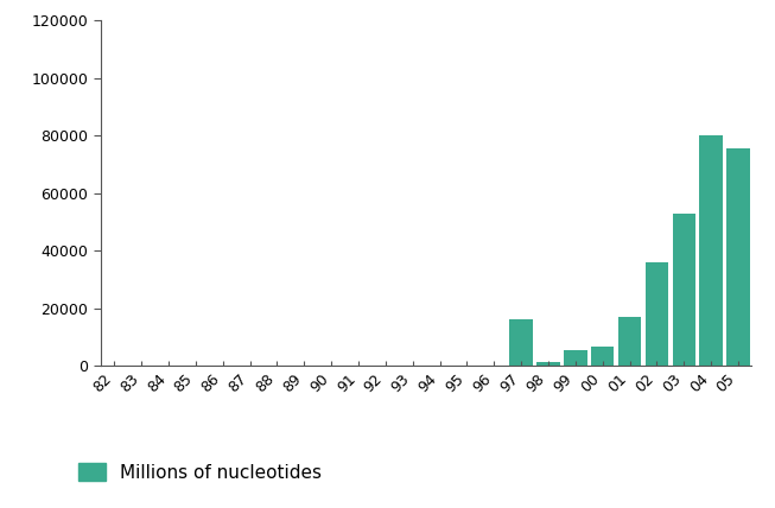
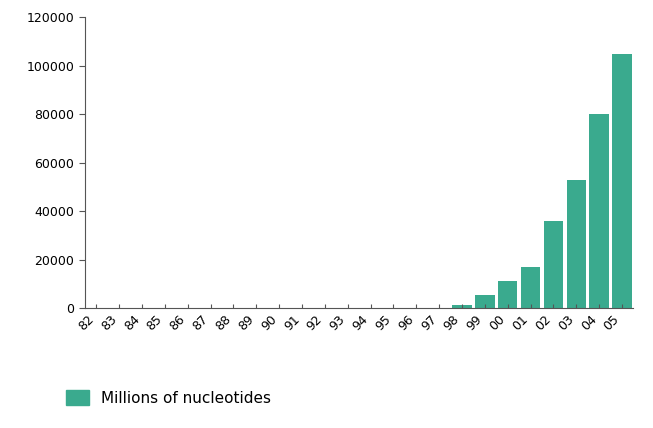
97: 16000 -> 200
00: 6500 -> 11000
05: 75500 -> 105000
